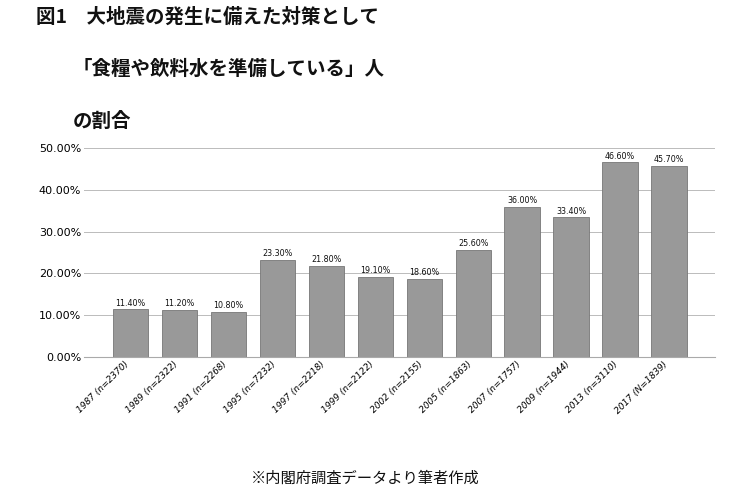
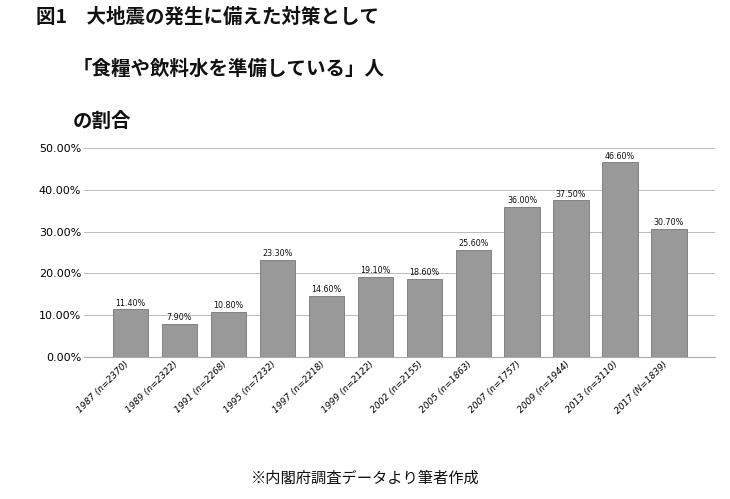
1989 (n=2322): 11.20% -> 7.90%
1997 (n=2218): 21.80% -> 14.60%
2009 (n=1944): 33.40% -> 37.50%
2017 (N=1839): 45.70% -> 30.70%
